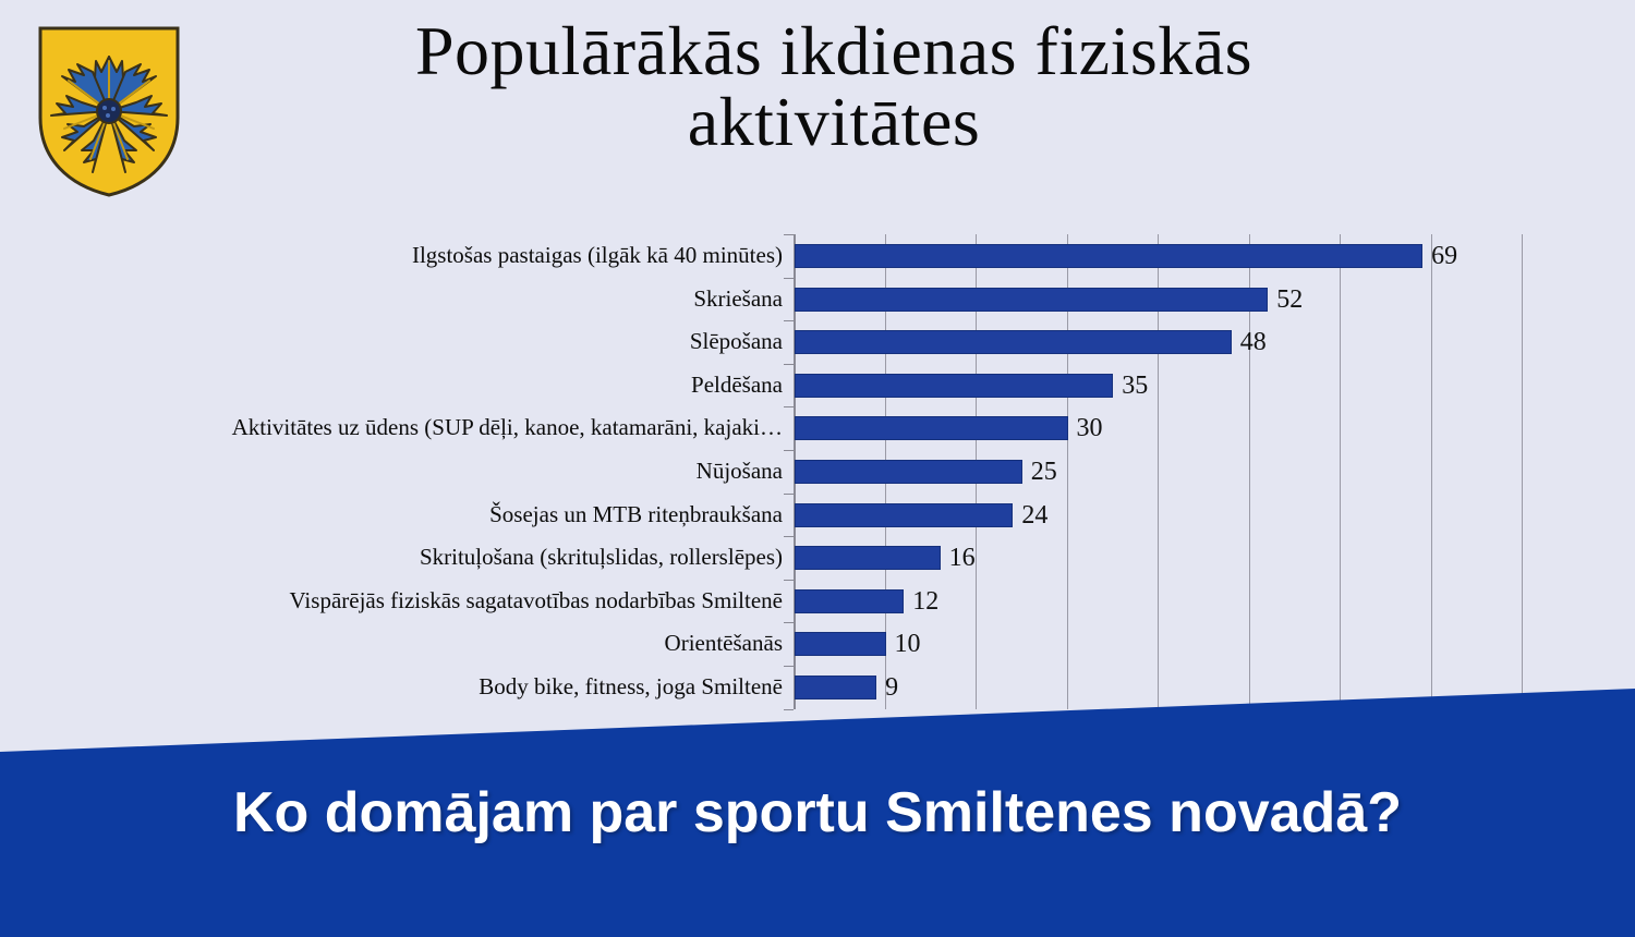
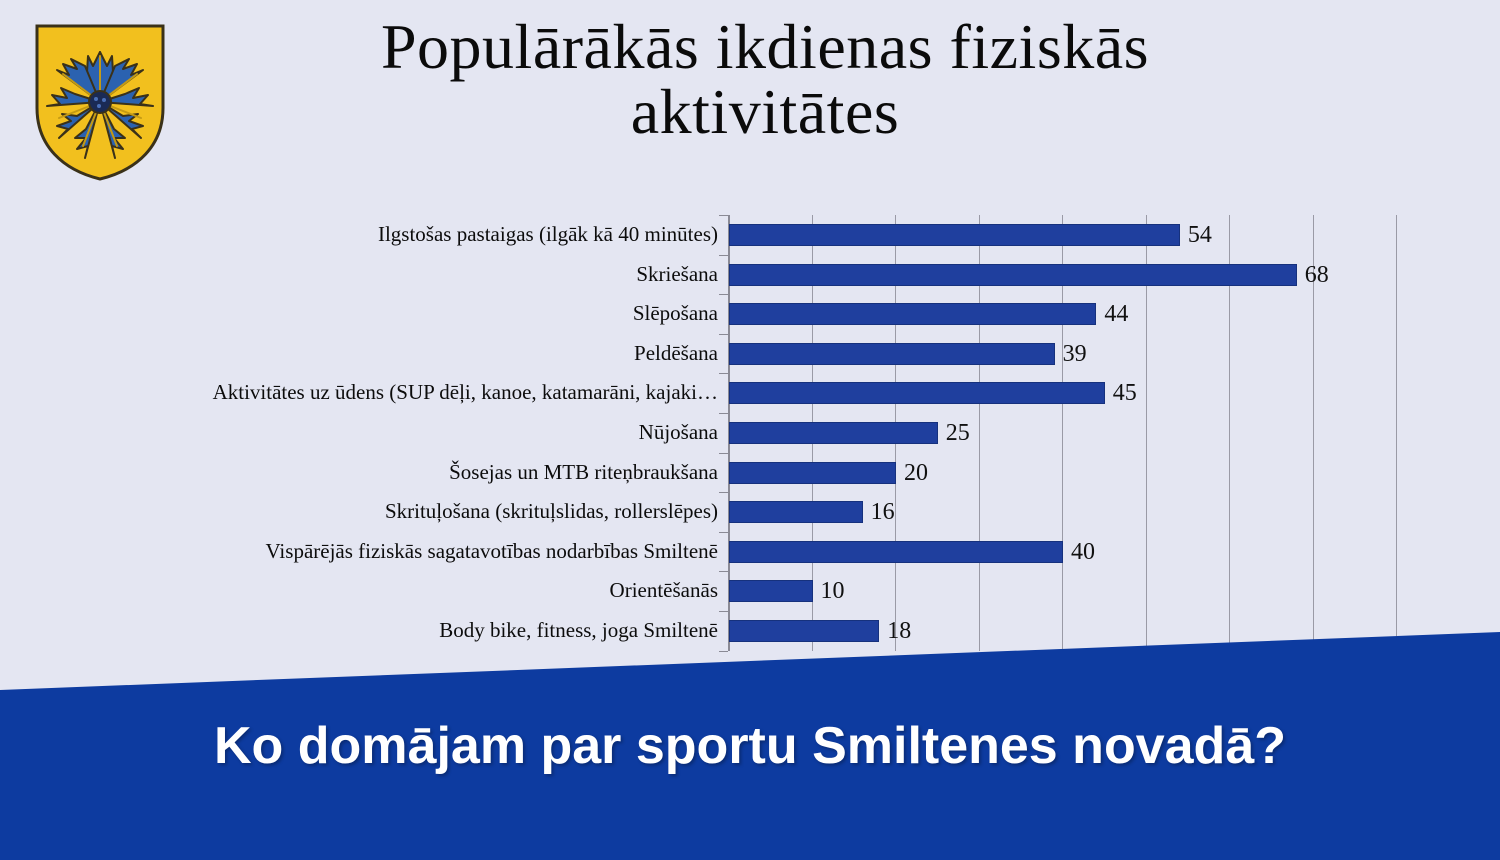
Ilgstošas pastaigas (ilgāk kā 40 minūtes): 69 -> 54
Skriešana: 52 -> 68
Slēpošana: 48 -> 44
Peldēšana: 35 -> 39
Aktivitātes uz ūdens (SUP dēļi, kanoe, katamarāni, kajaki…: 30 -> 45
Šosejas un MTB riteņbraukšana: 24 -> 20
Vispārējās fiziskās sagatavotības nodarbības Smiltenē: 12 -> 40
Body bike, fitness, joga Smiltenē: 9 -> 18
